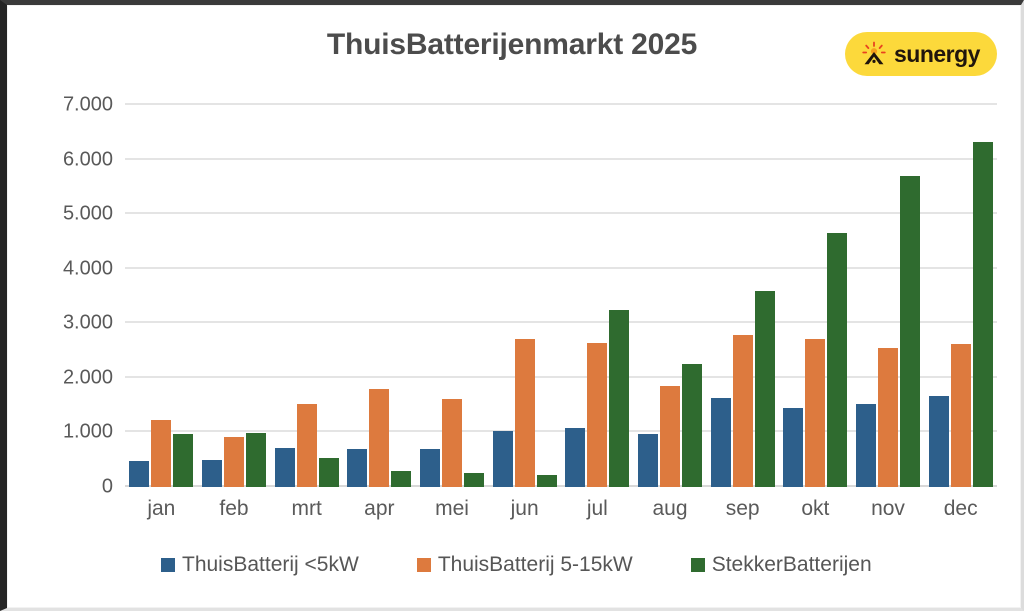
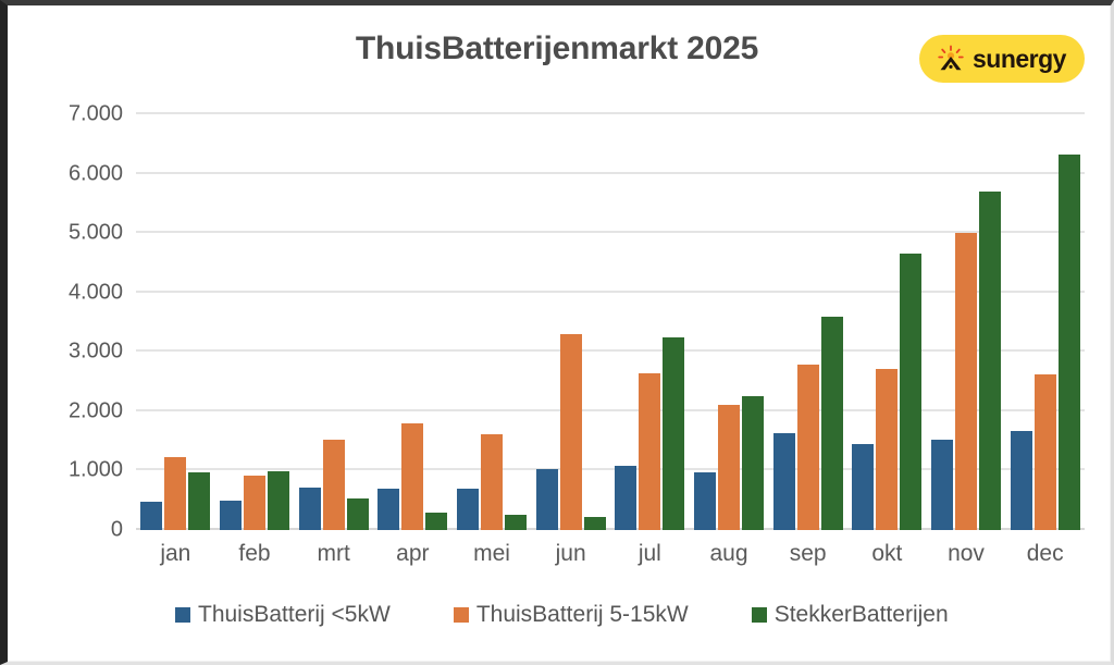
ThuisBatterij 5-15kW/jun: 2700 -> 3300
ThuisBatterij 5-15kW/aug: 1900 -> 2100
ThuisBatterij 5-15kW/nov: 2500 -> 5000
